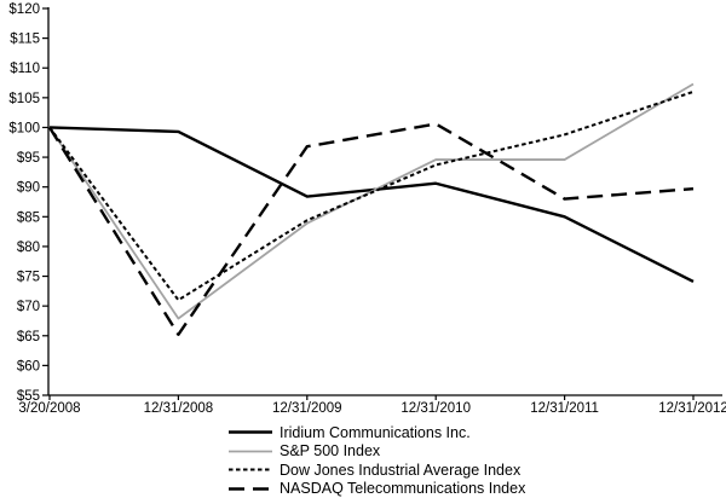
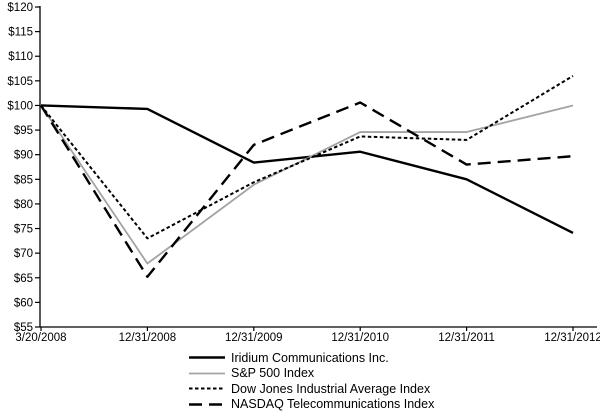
Dow Jones Industrial Average Index/12/31/2008: $71 -> $73
NASDAQ Telecommunications Index/12/31/2009: $97 -> $92
Dow Jones Industrial Average Index/12/31/2011: $99 -> $93
S&P 500 Index/12/31/2012: $107 -> $100
